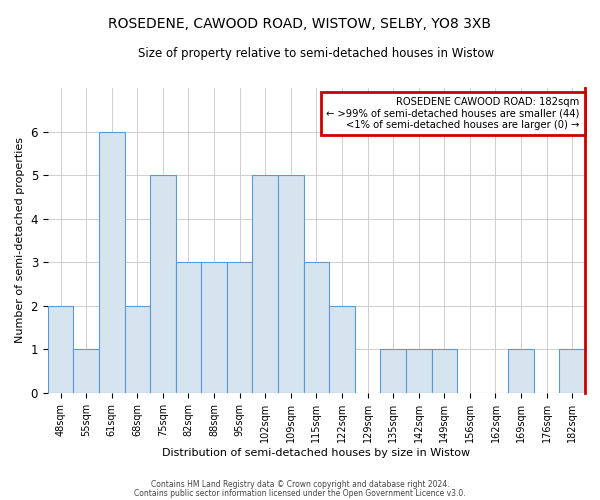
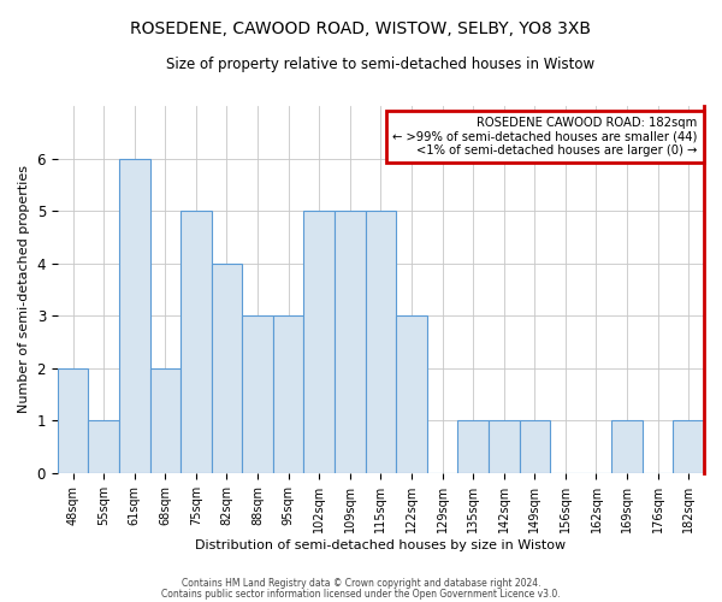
82sqm: 3 -> 4
115sqm: 3 -> 5
122sqm: 2 -> 3
